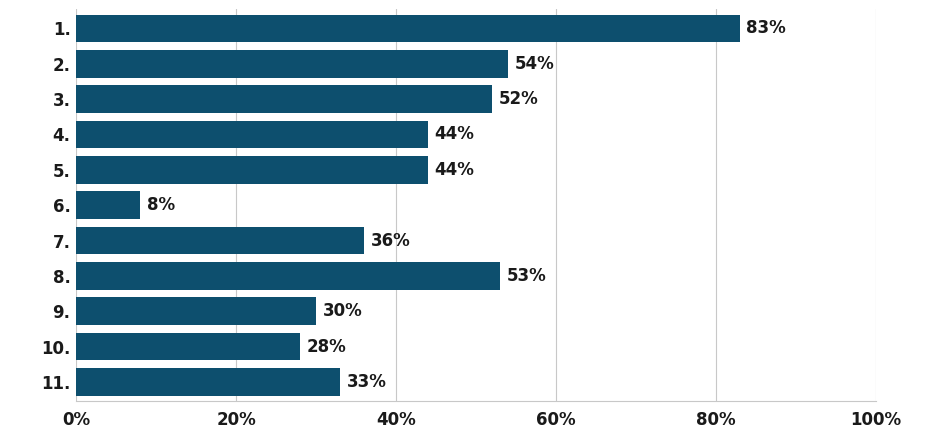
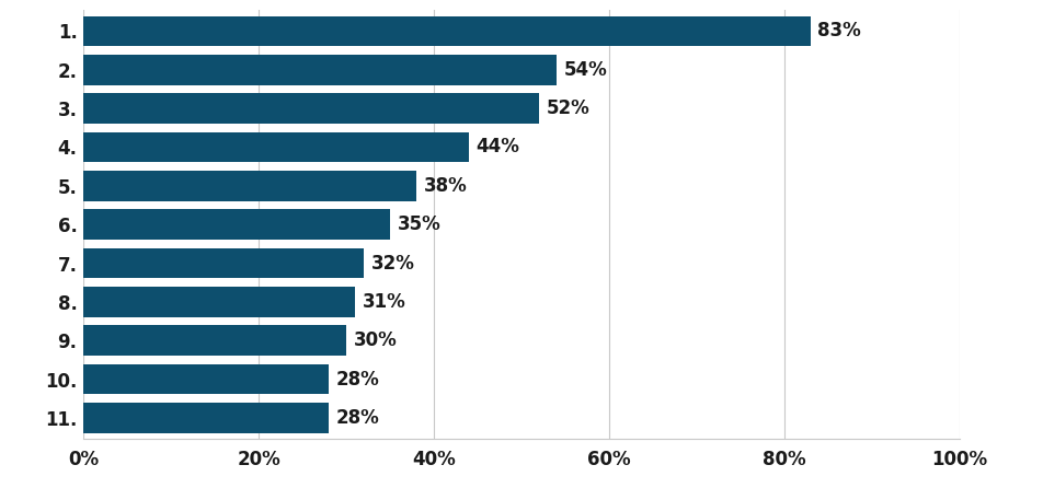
5.: 44% -> 38%
6.: 8% -> 35%
7.: 36% -> 32%
8.: 53% -> 31%
11.: 33% -> 28%
